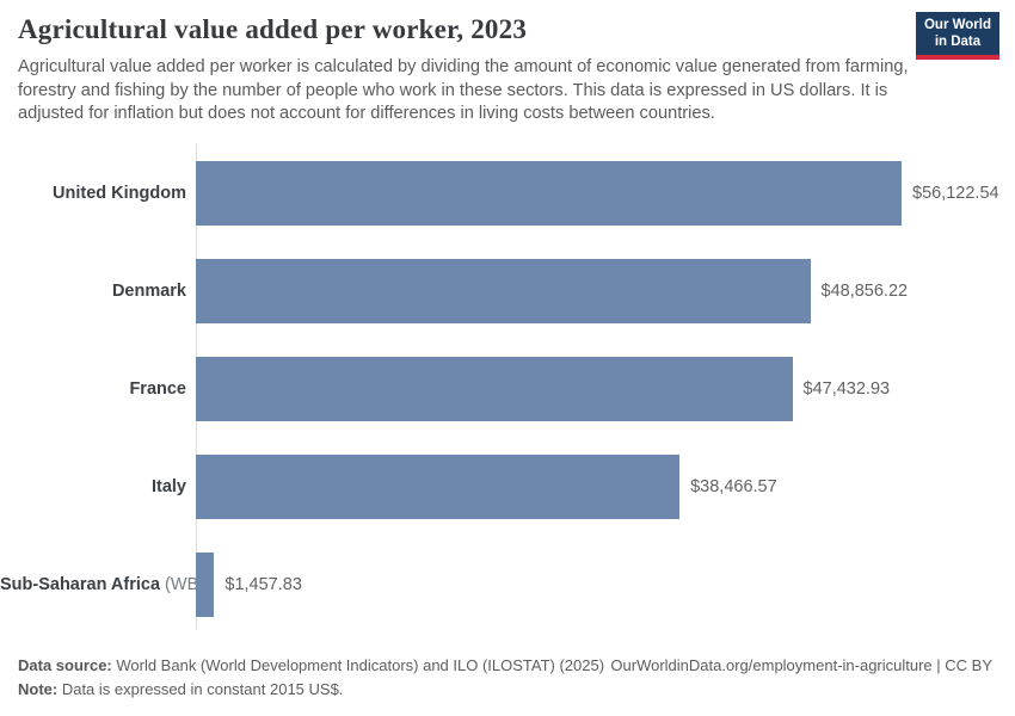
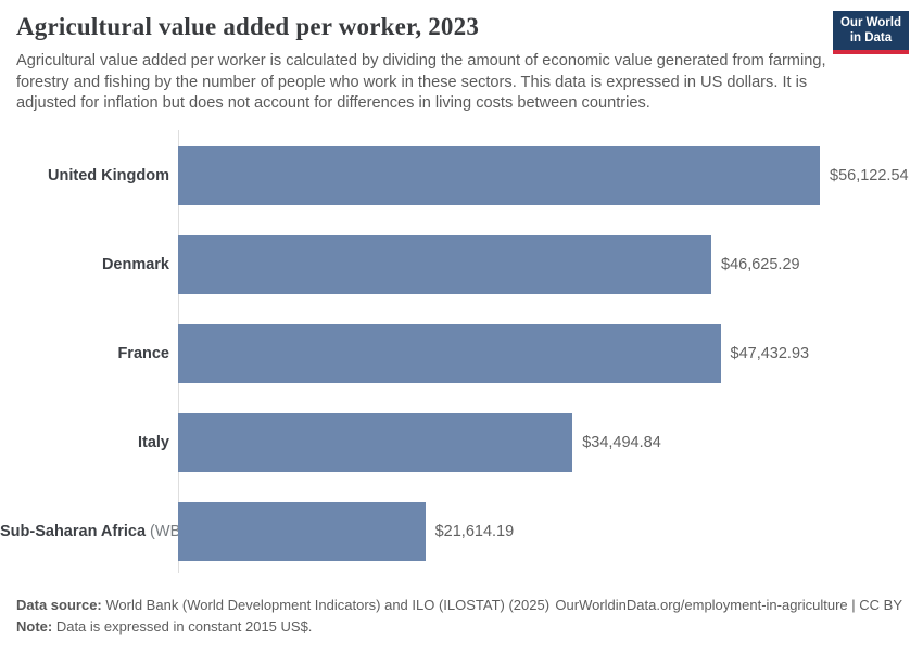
Denmark: $48,856.22 -> $46,625.29
Italy: $38,466.57 -> $34,494.84
Sub-Saharan Africa: $1,457.83 -> $21,614.19
